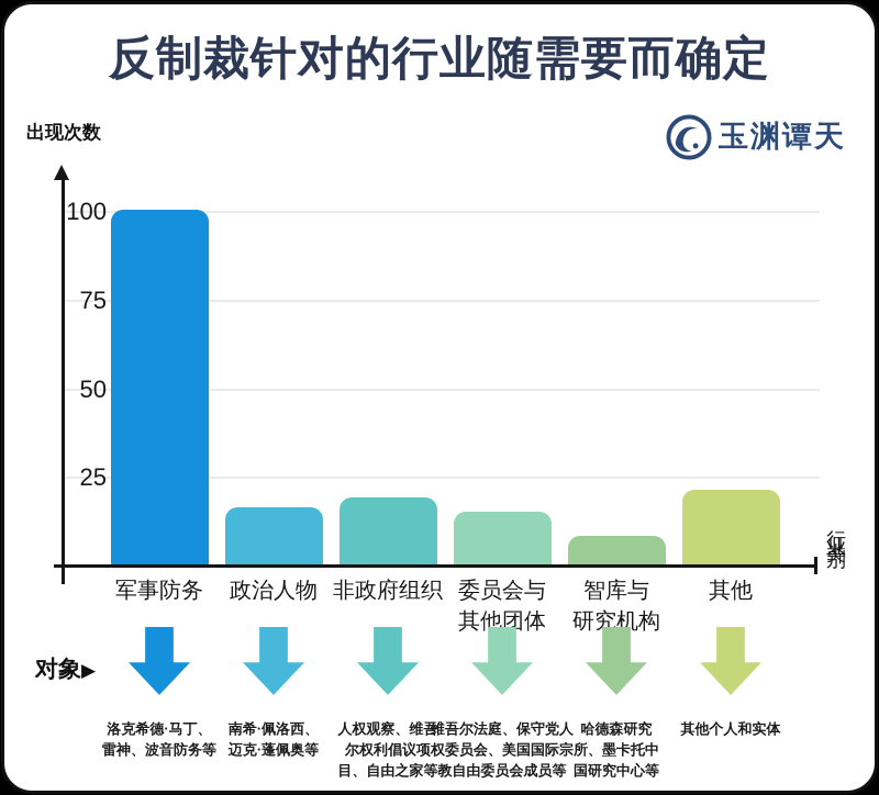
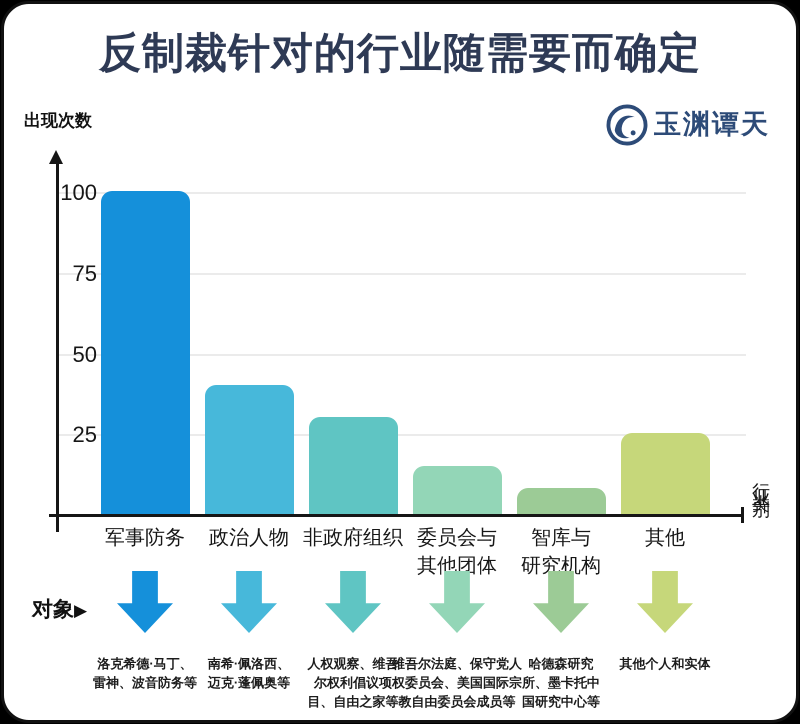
政治人物: 16 -> 40
非政府组织: 19 -> 30
其他: 21 -> 25
